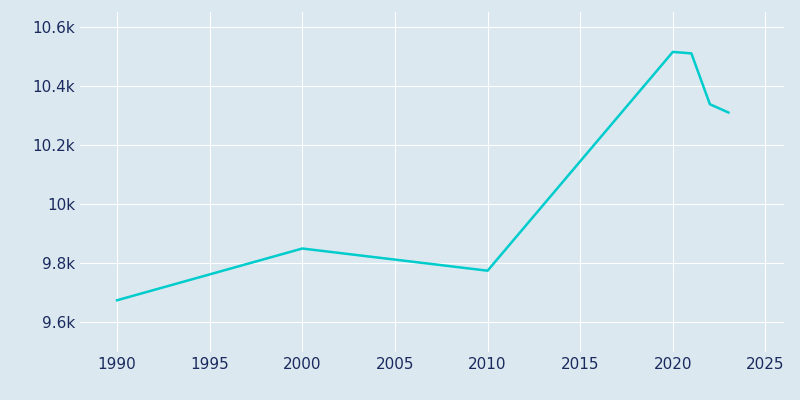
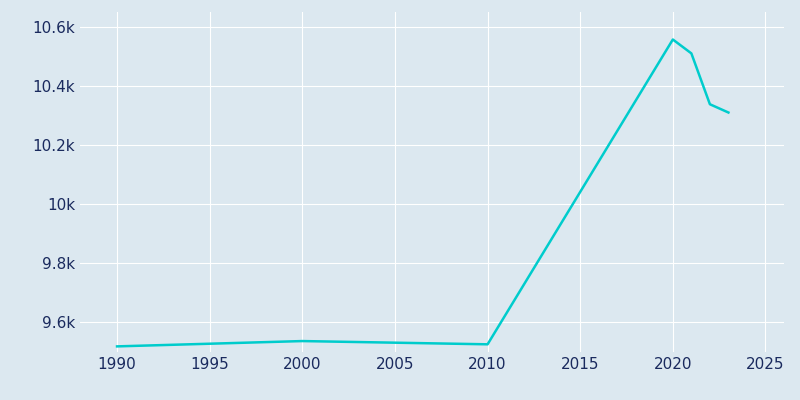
1990: 9.675k -> 9.519k
2000: 9.850k -> 9.537k
2010: 9.775k -> 9.526k
2020: 10.515k -> 10.557k
